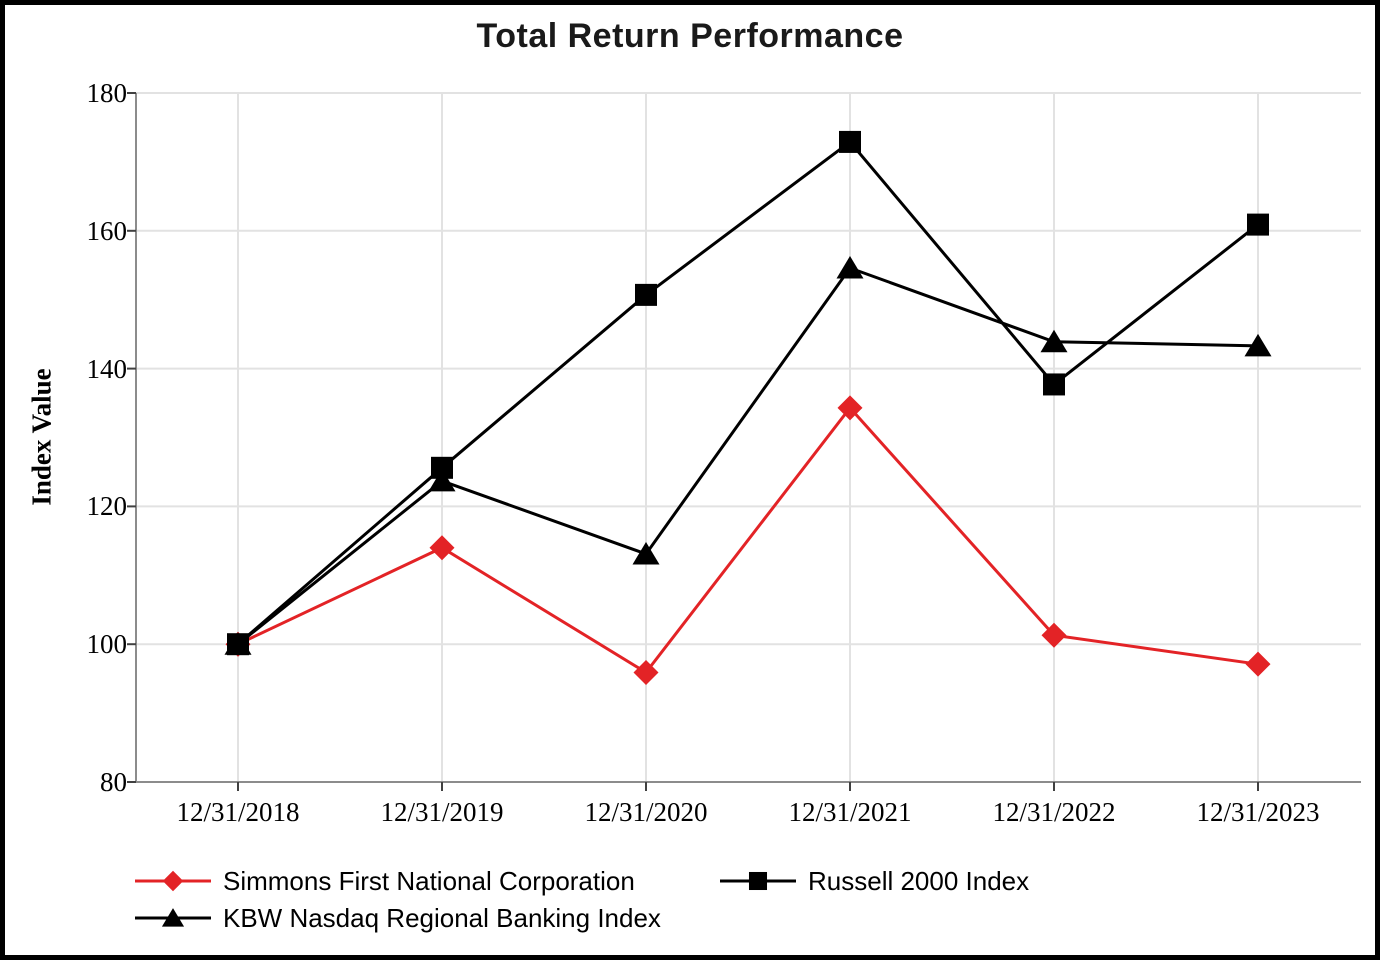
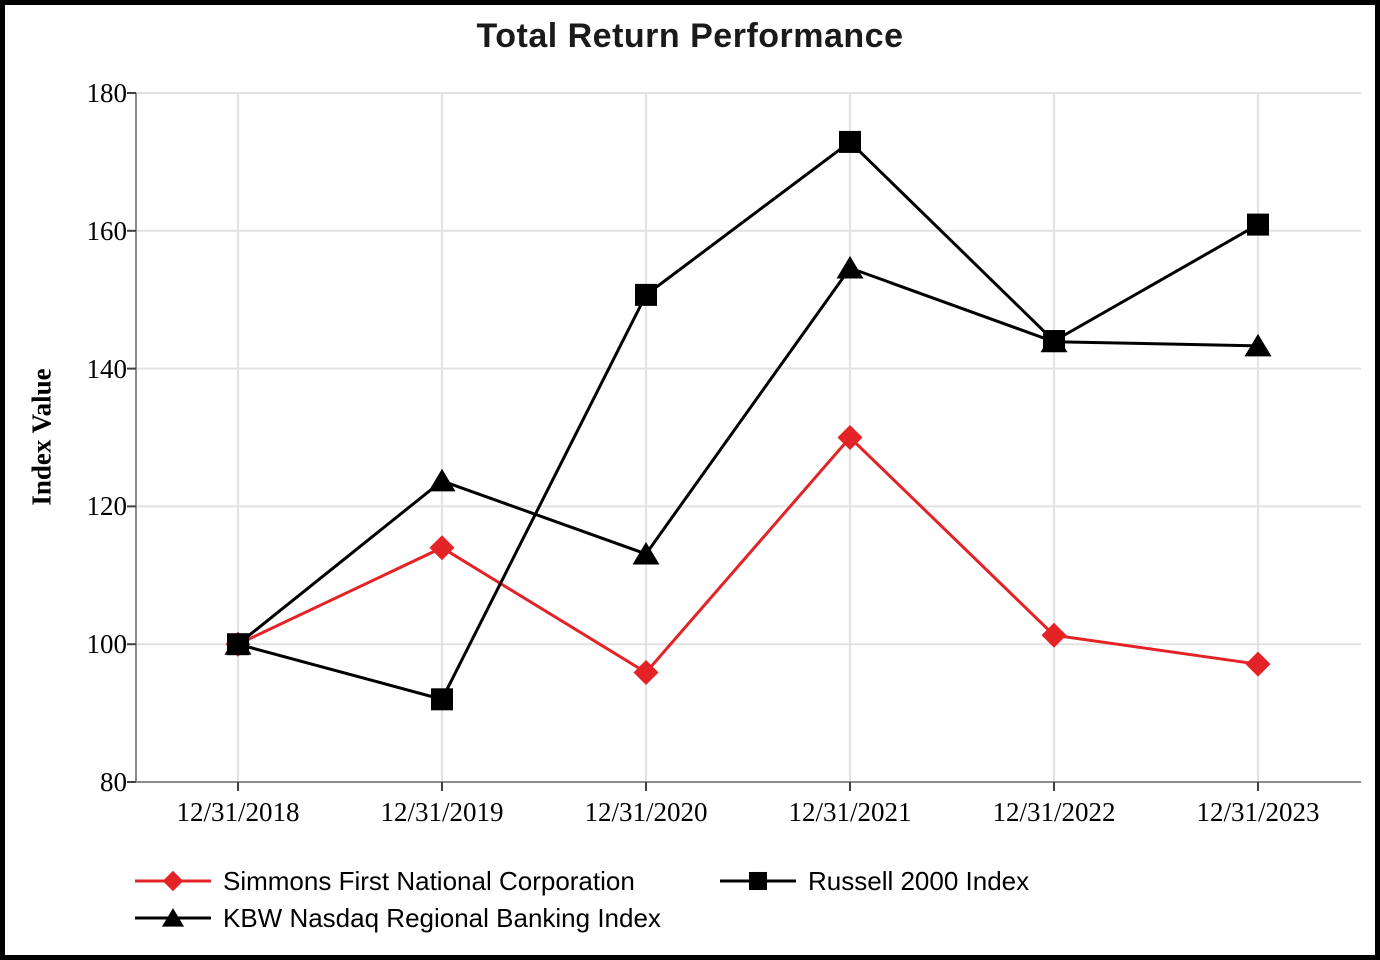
Russell 2000 Index/12/31/2019: 126 -> 92
Simmons First National Corporation/12/31/2021: 134 -> 130
Russell 2000 Index/12/31/2022: 138 -> 144
